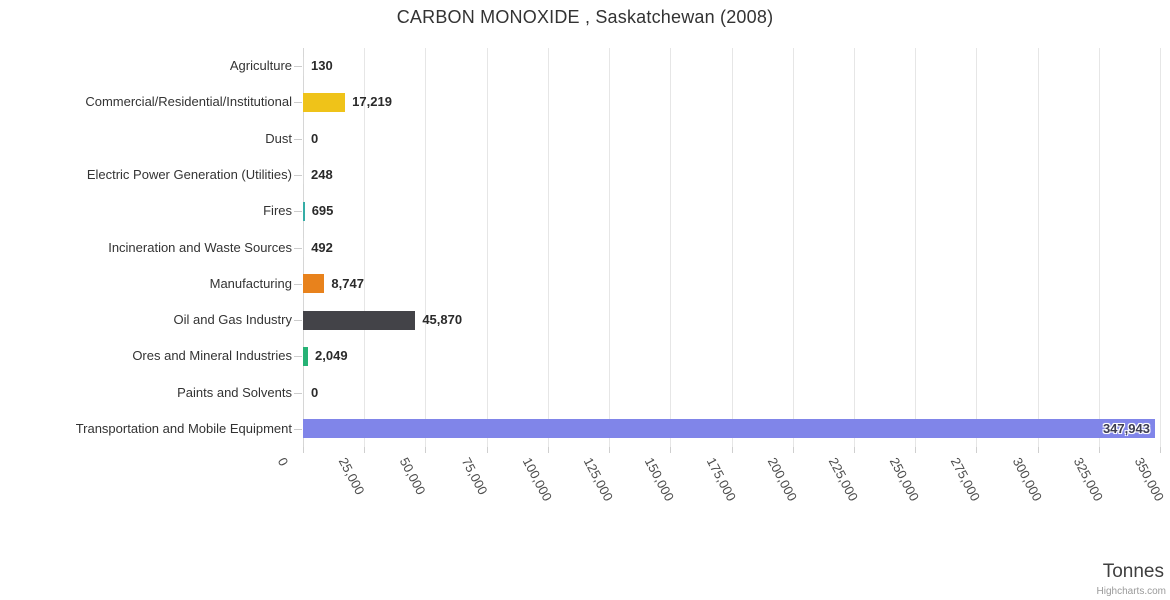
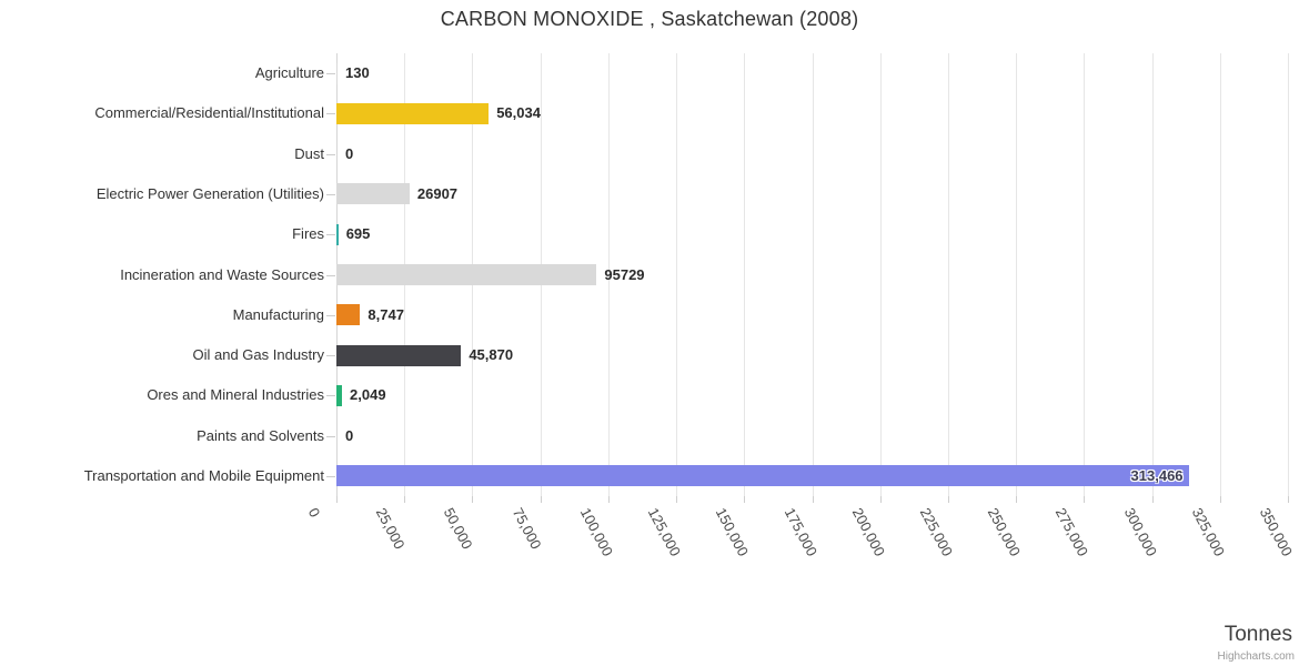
Commercial/Residential/Institutional: 17,219 -> 56,034
Electric Power Generation (Utilities): 248 -> 26907
Incineration and Waste Sources: 492 -> 95729
Transportation and Mobile Equipment: 347,943 -> 313,466
